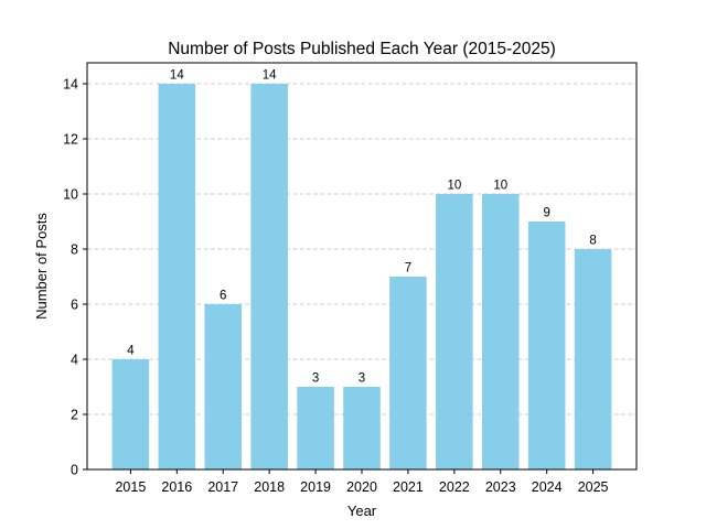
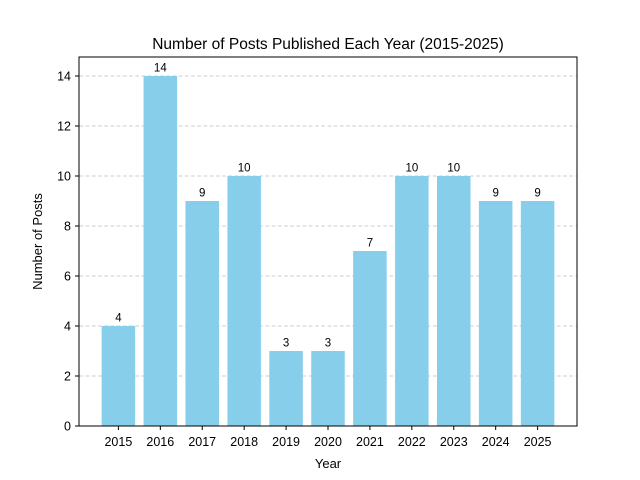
2017: 6 -> 9
2018: 14 -> 10
2025: 8 -> 9
